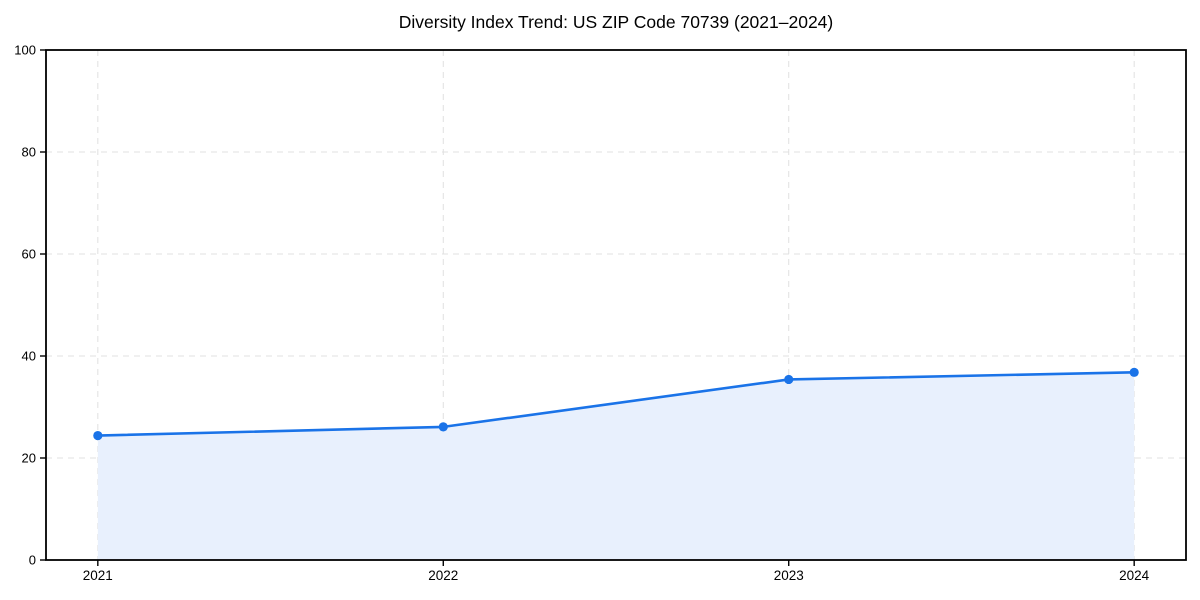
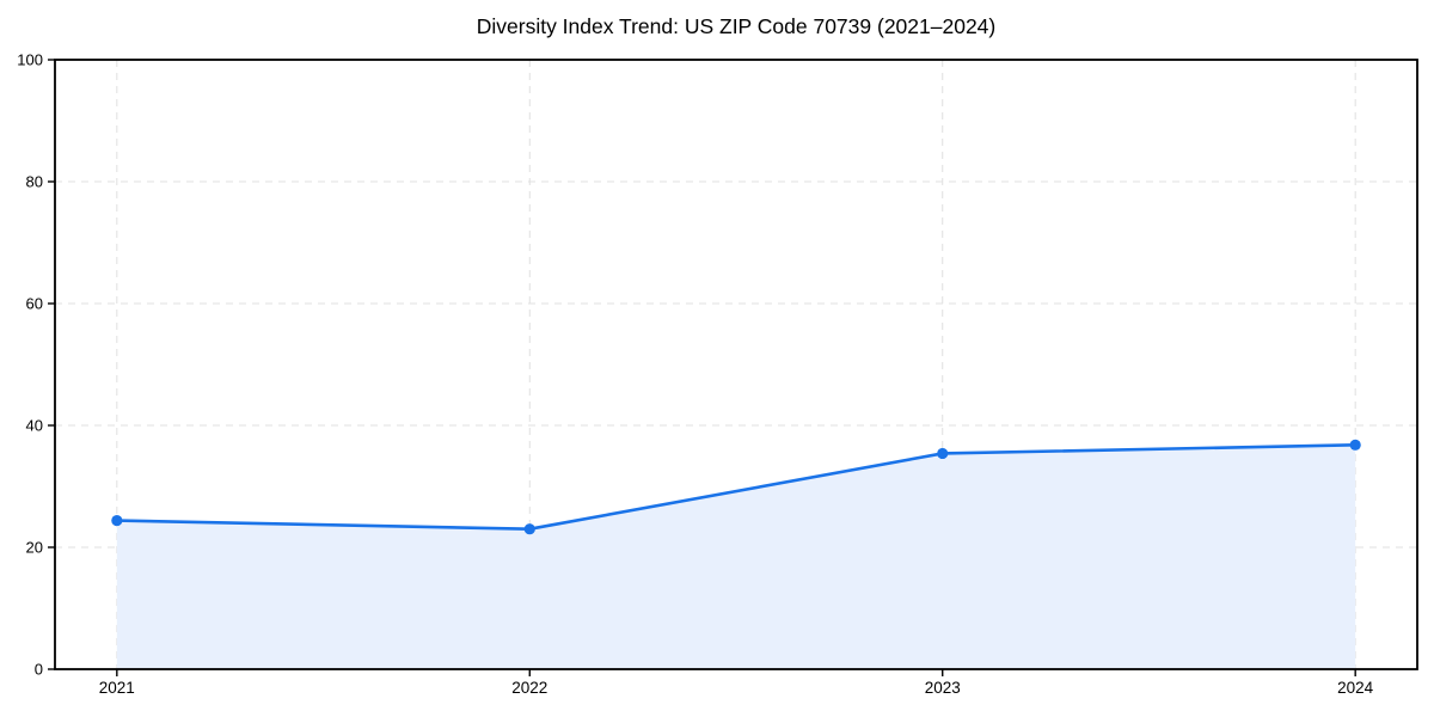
2022: 26 -> 23
